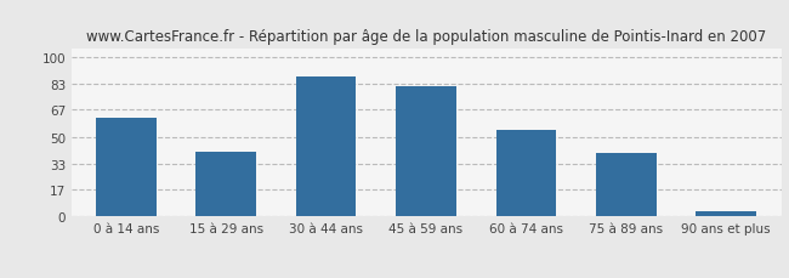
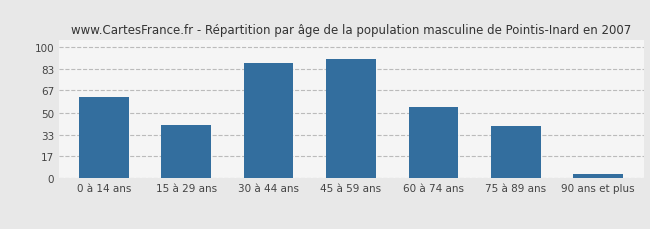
45 à 59 ans: 82 -> 91
